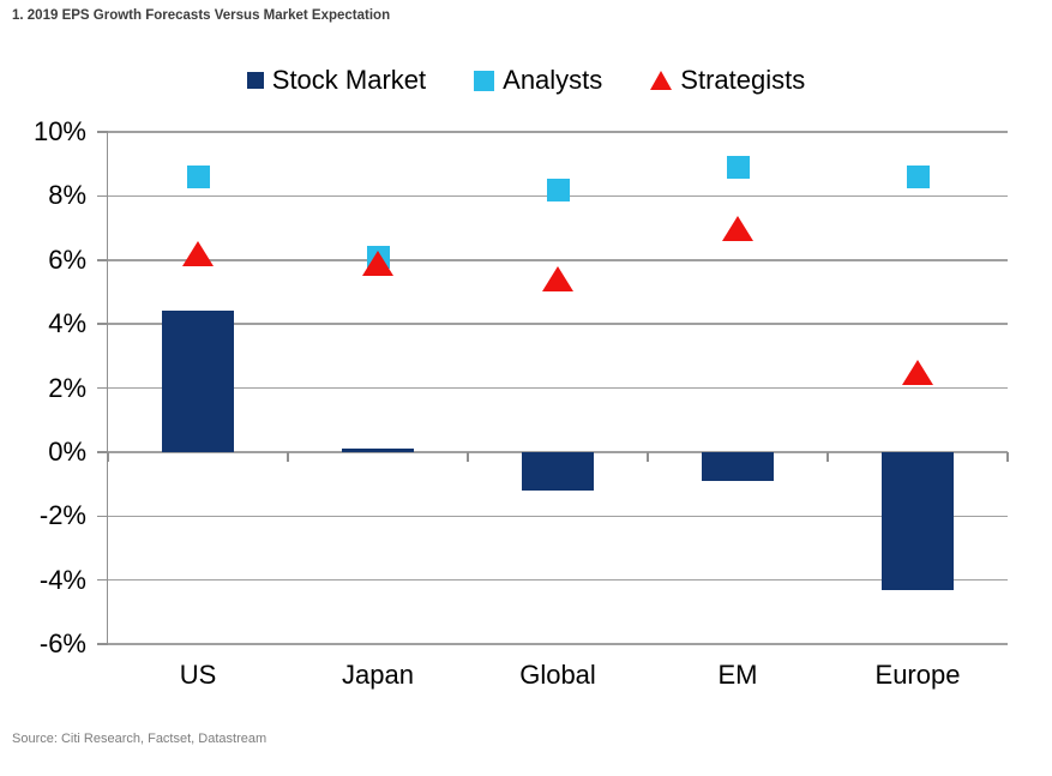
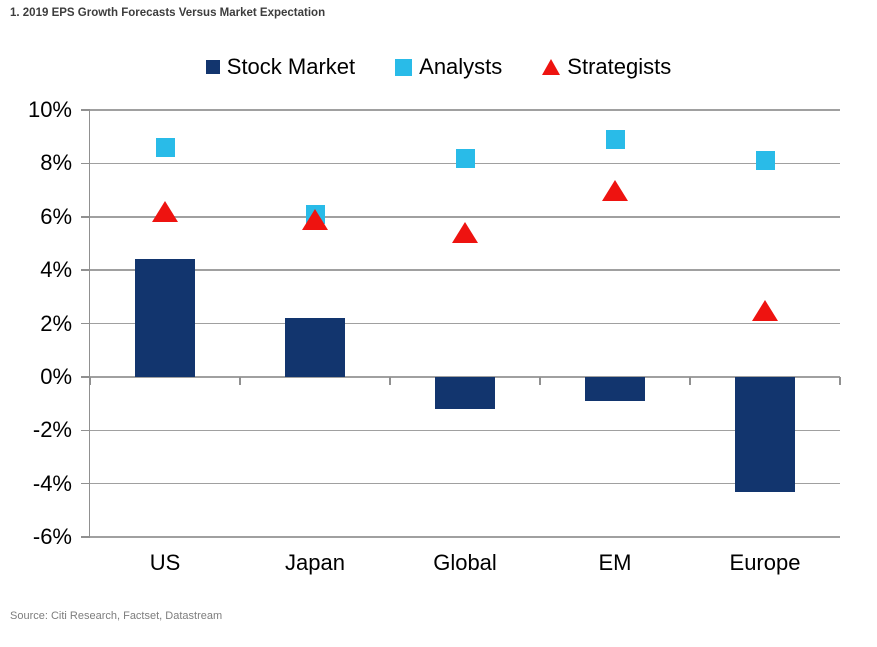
Stock Market/Japan: 0.1% -> 2.2%
Analysts/Europe: 8.6% -> 8.1%
